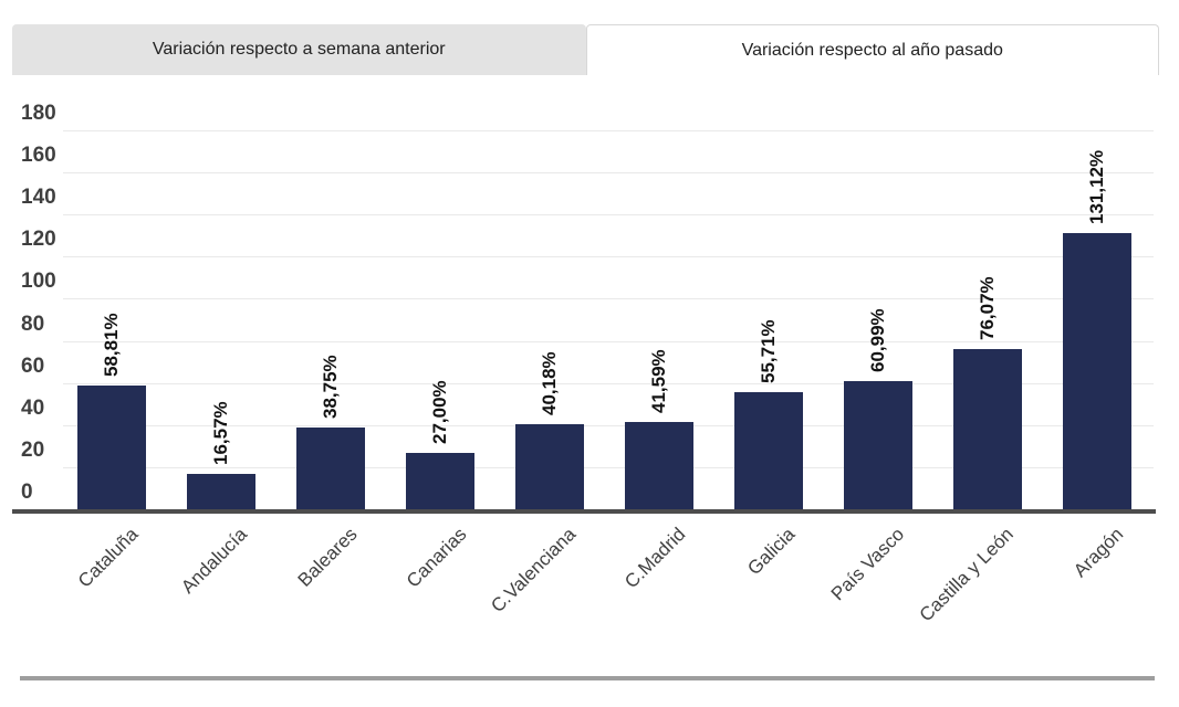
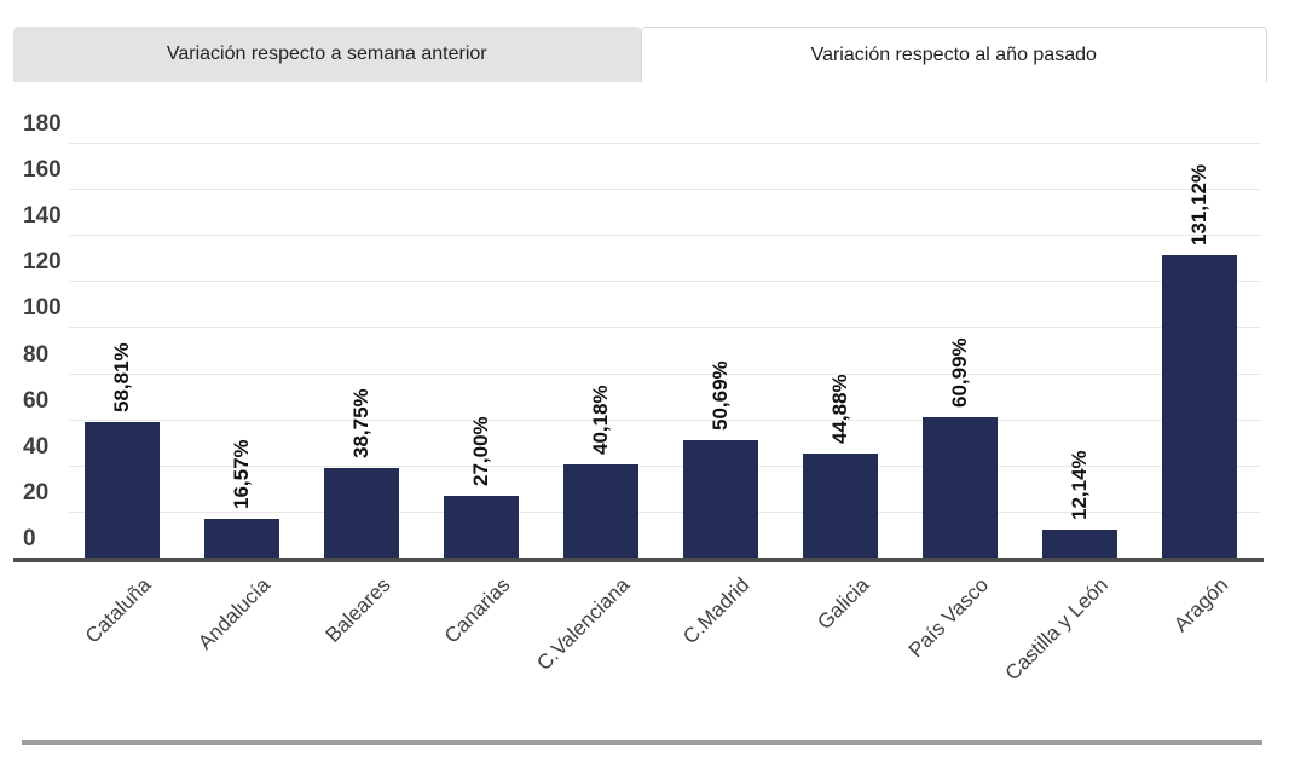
C.Madrid: 41,59% -> 50,69%
Galicia: 55,71% -> 44,88%
Castilla y León: 76,07% -> 12,14%
